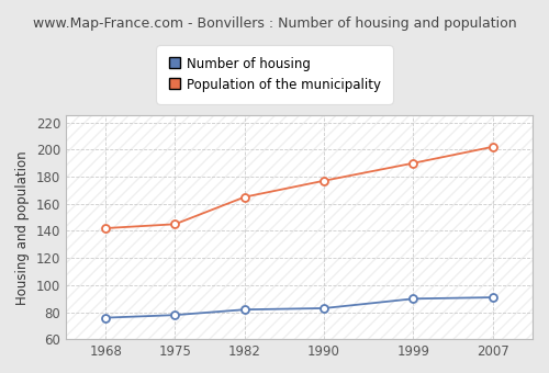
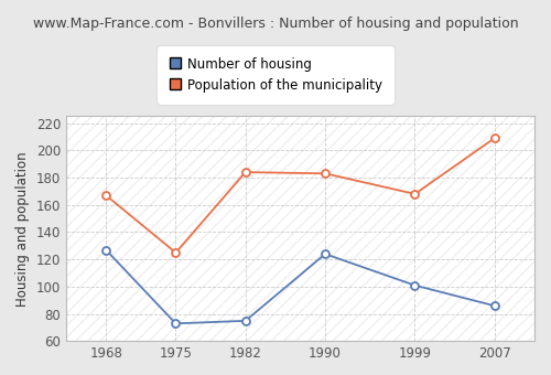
Number of housing/1968: 76 -> 127
Population of the municipality/1968: 142 -> 167
Number of housing/1975: 78 -> 73
Population of the municipality/1975: 145 -> 125
Number of housing/1982: 82 -> 75
Population of the municipality/1982: 165 -> 184
Number of housing/1990: 83 -> 124
Population of the municipality/1990: 177 -> 183
Number of housing/1999: 90 -> 101
Population of the municipality/1999: 190 -> 168
Number of housing/2007: 91 -> 86
Population of the municipality/2007: 202 -> 209
